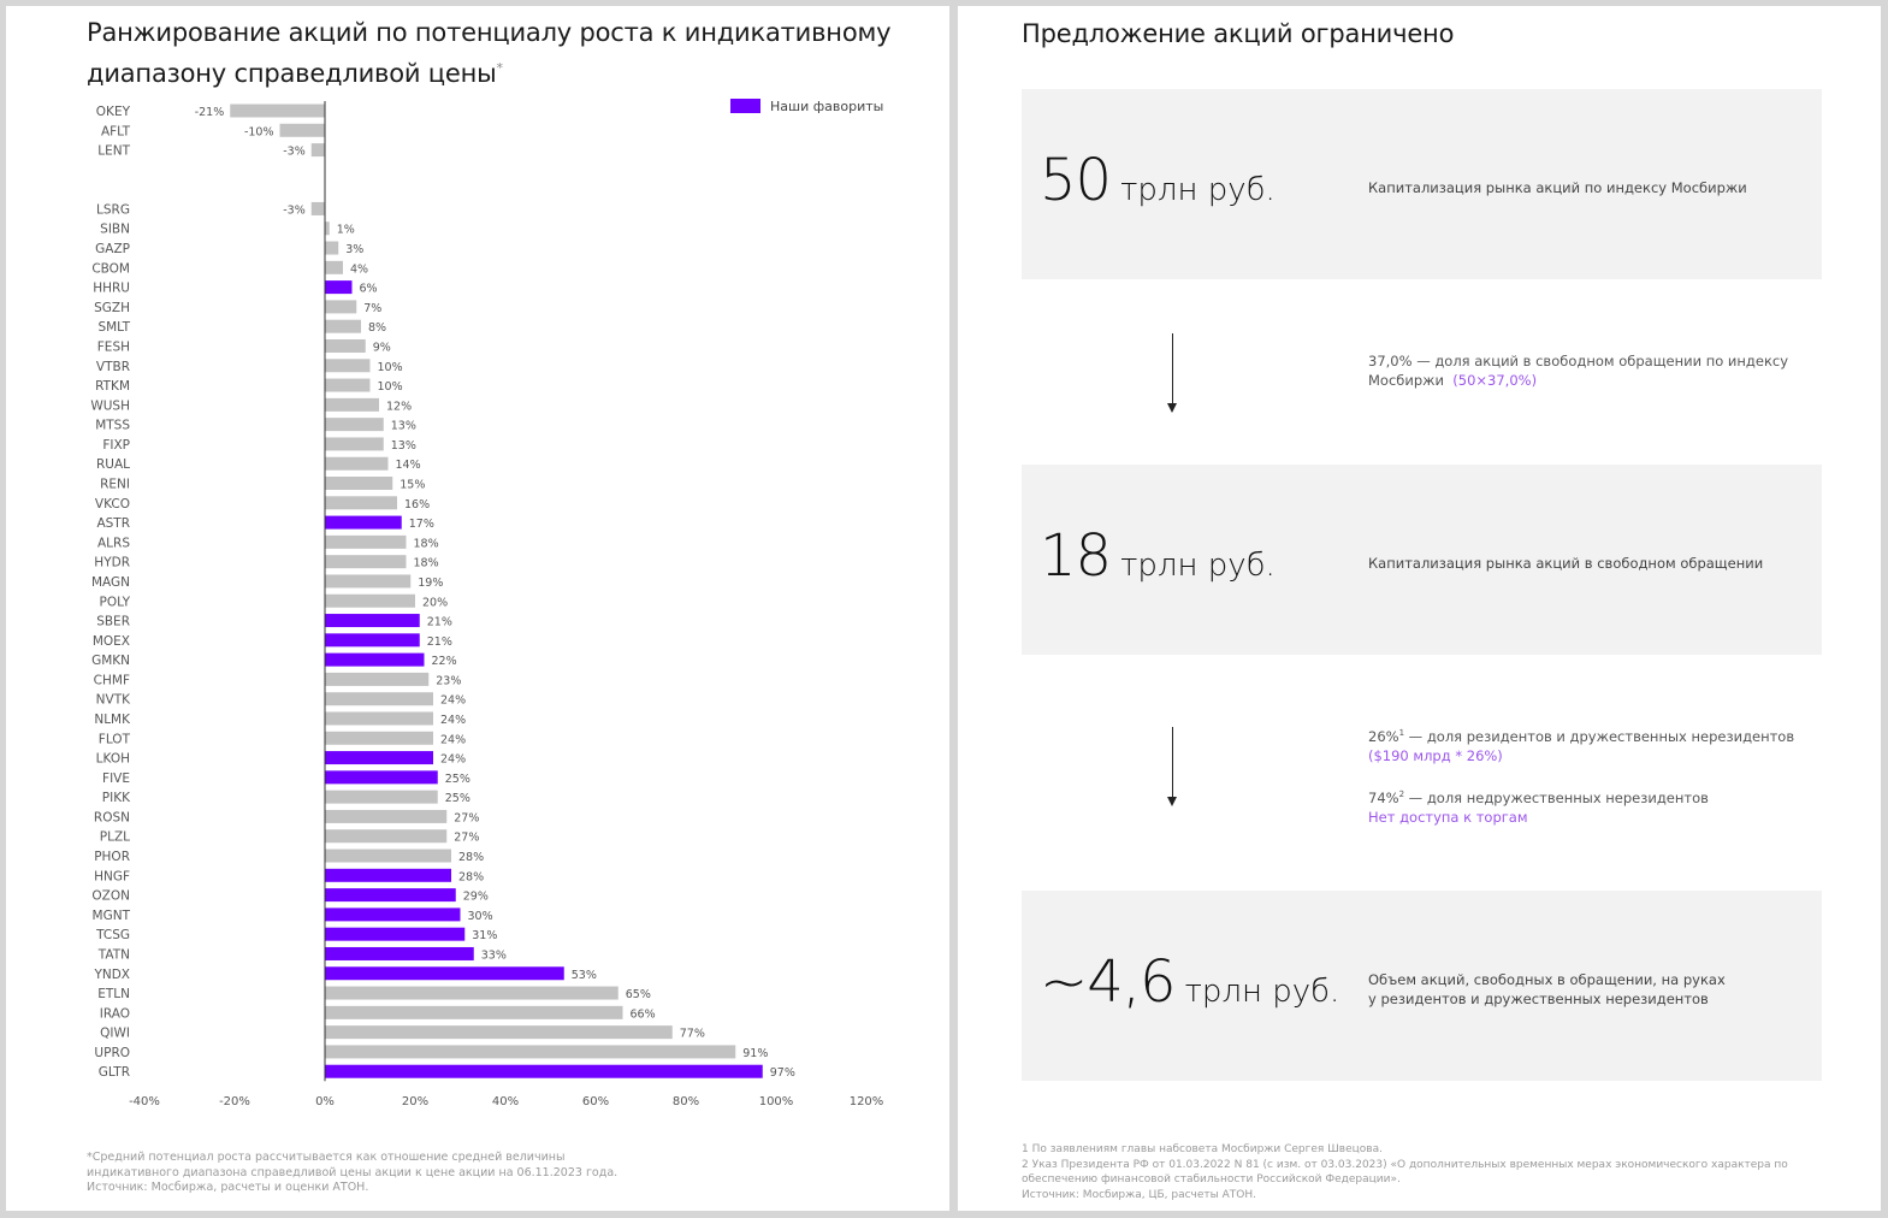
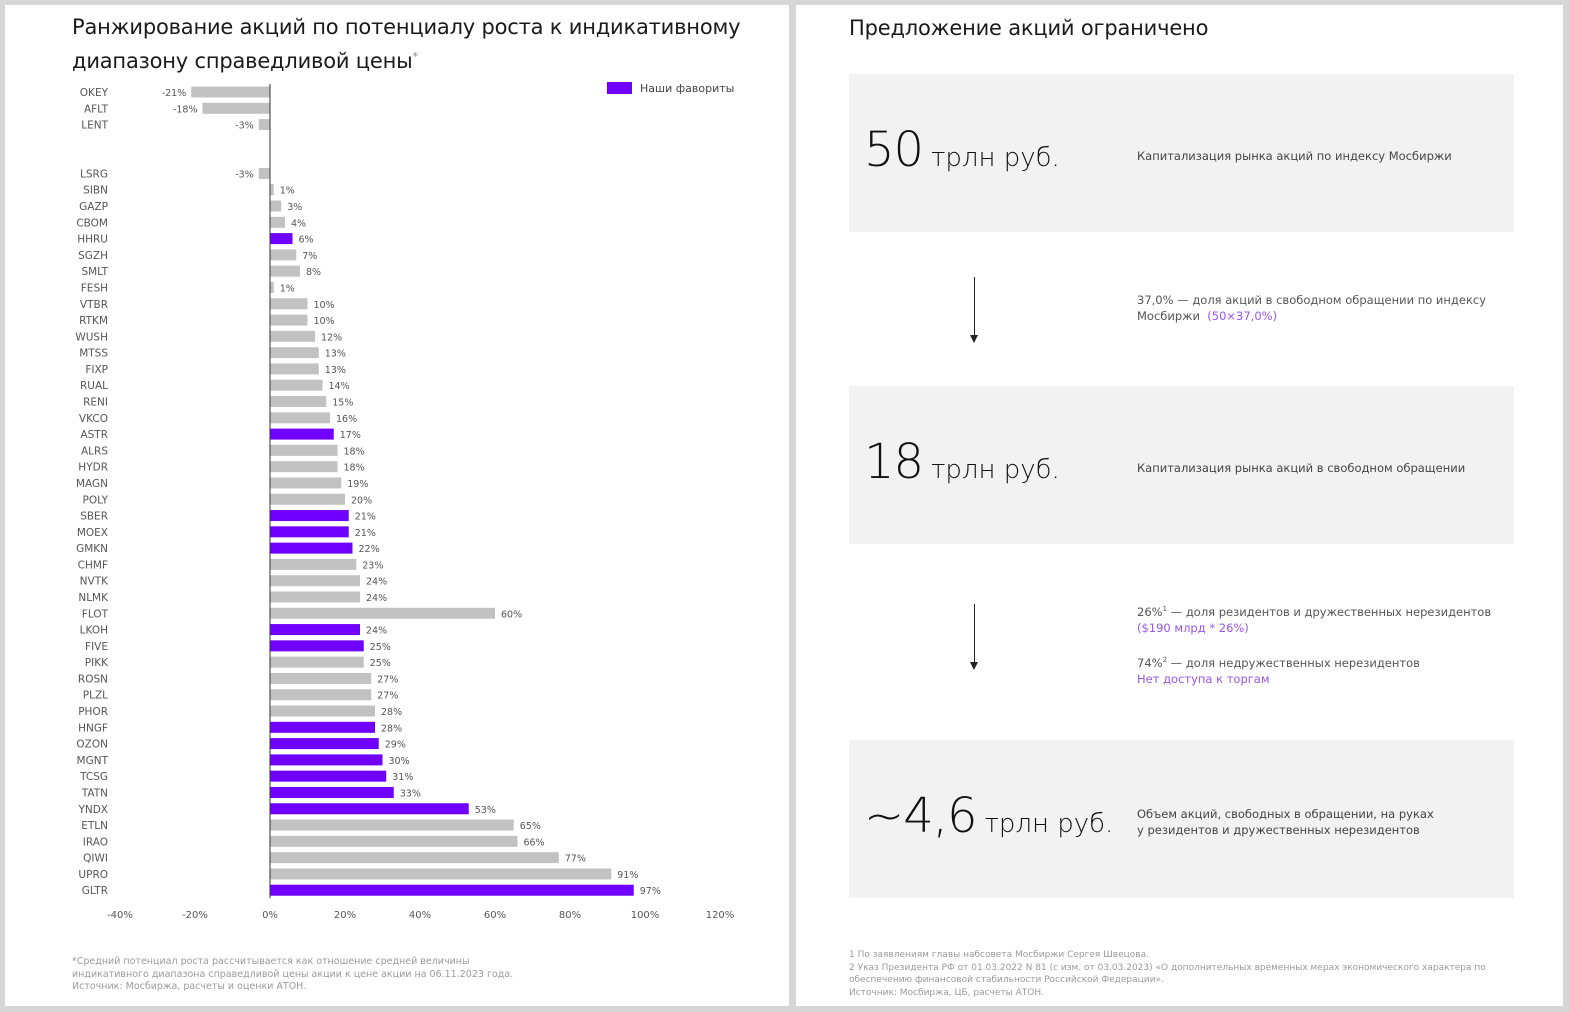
AFLT: -10% -> -18%
FESH: 9% -> 1%
FLOT: 24% -> 60%
